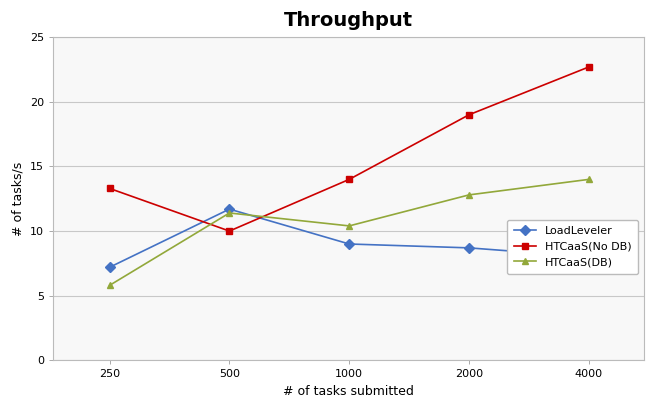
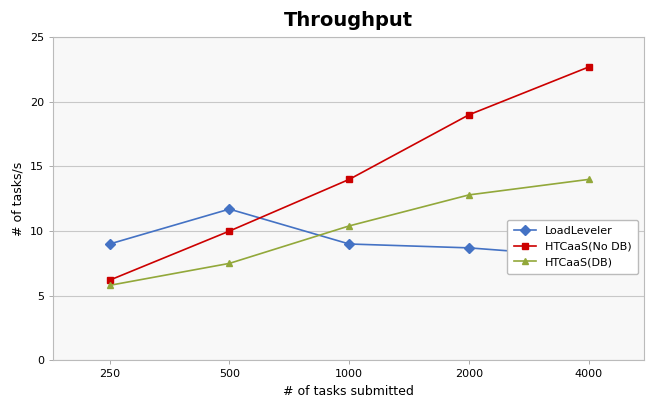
LoadLeveler/250: 7.2 -> 9.0
HTCaaS(No DB)/250: 13.3 -> 6.2
HTCaaS(DB)/500: 11.4 -> 7.5
